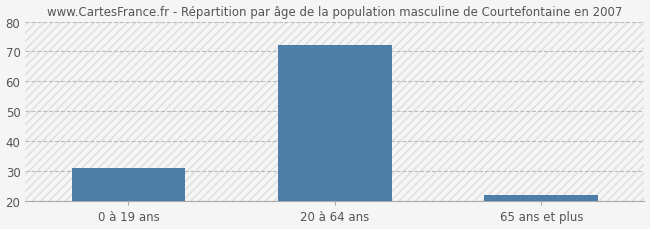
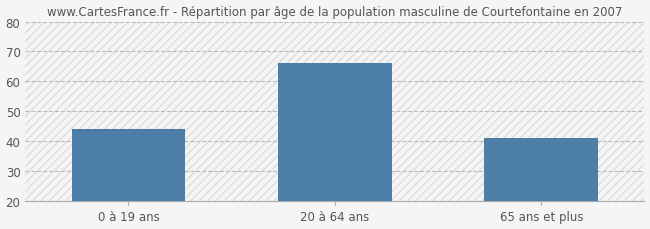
0 à 19 ans: 31 -> 44
20 à 64 ans: 72 -> 66
65 ans et plus: 22 -> 41
